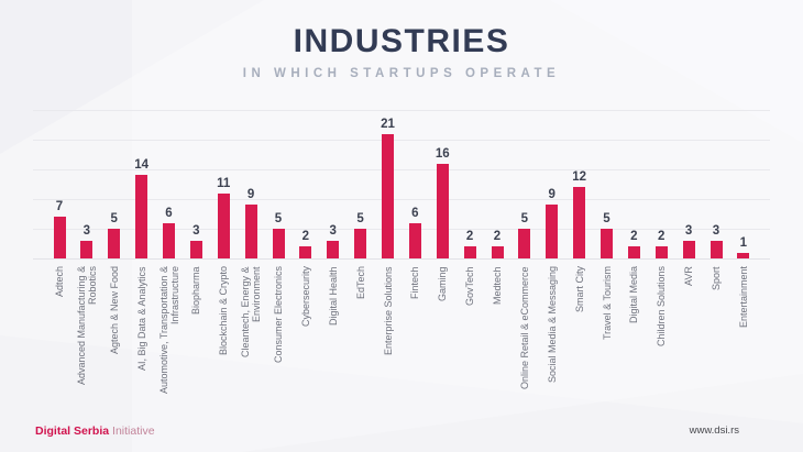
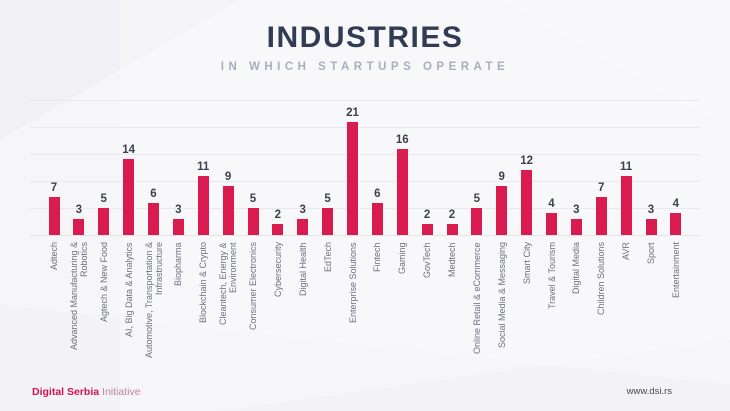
Travel & Tourism: 5 -> 4
Digital Media: 2 -> 3
Children Solutions: 2 -> 7
AVR: 3 -> 11
Entertainment: 1 -> 4
